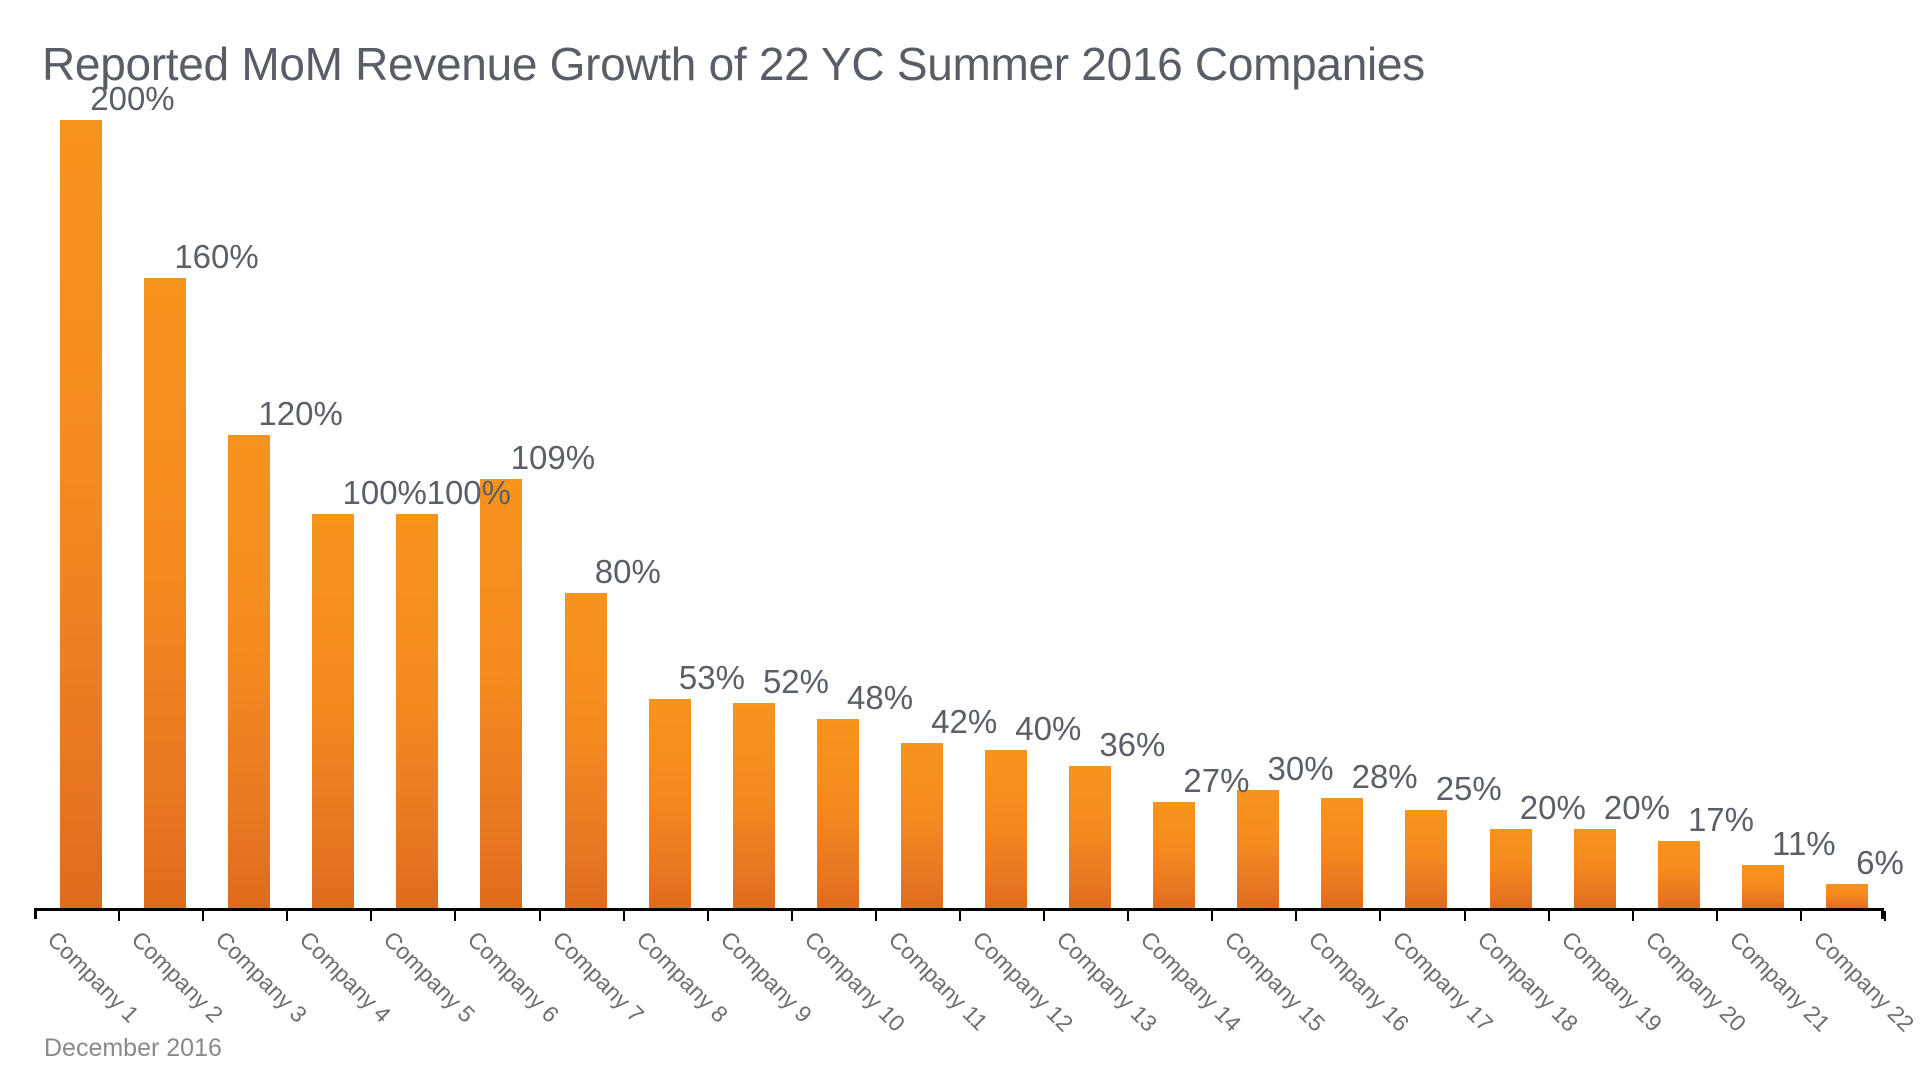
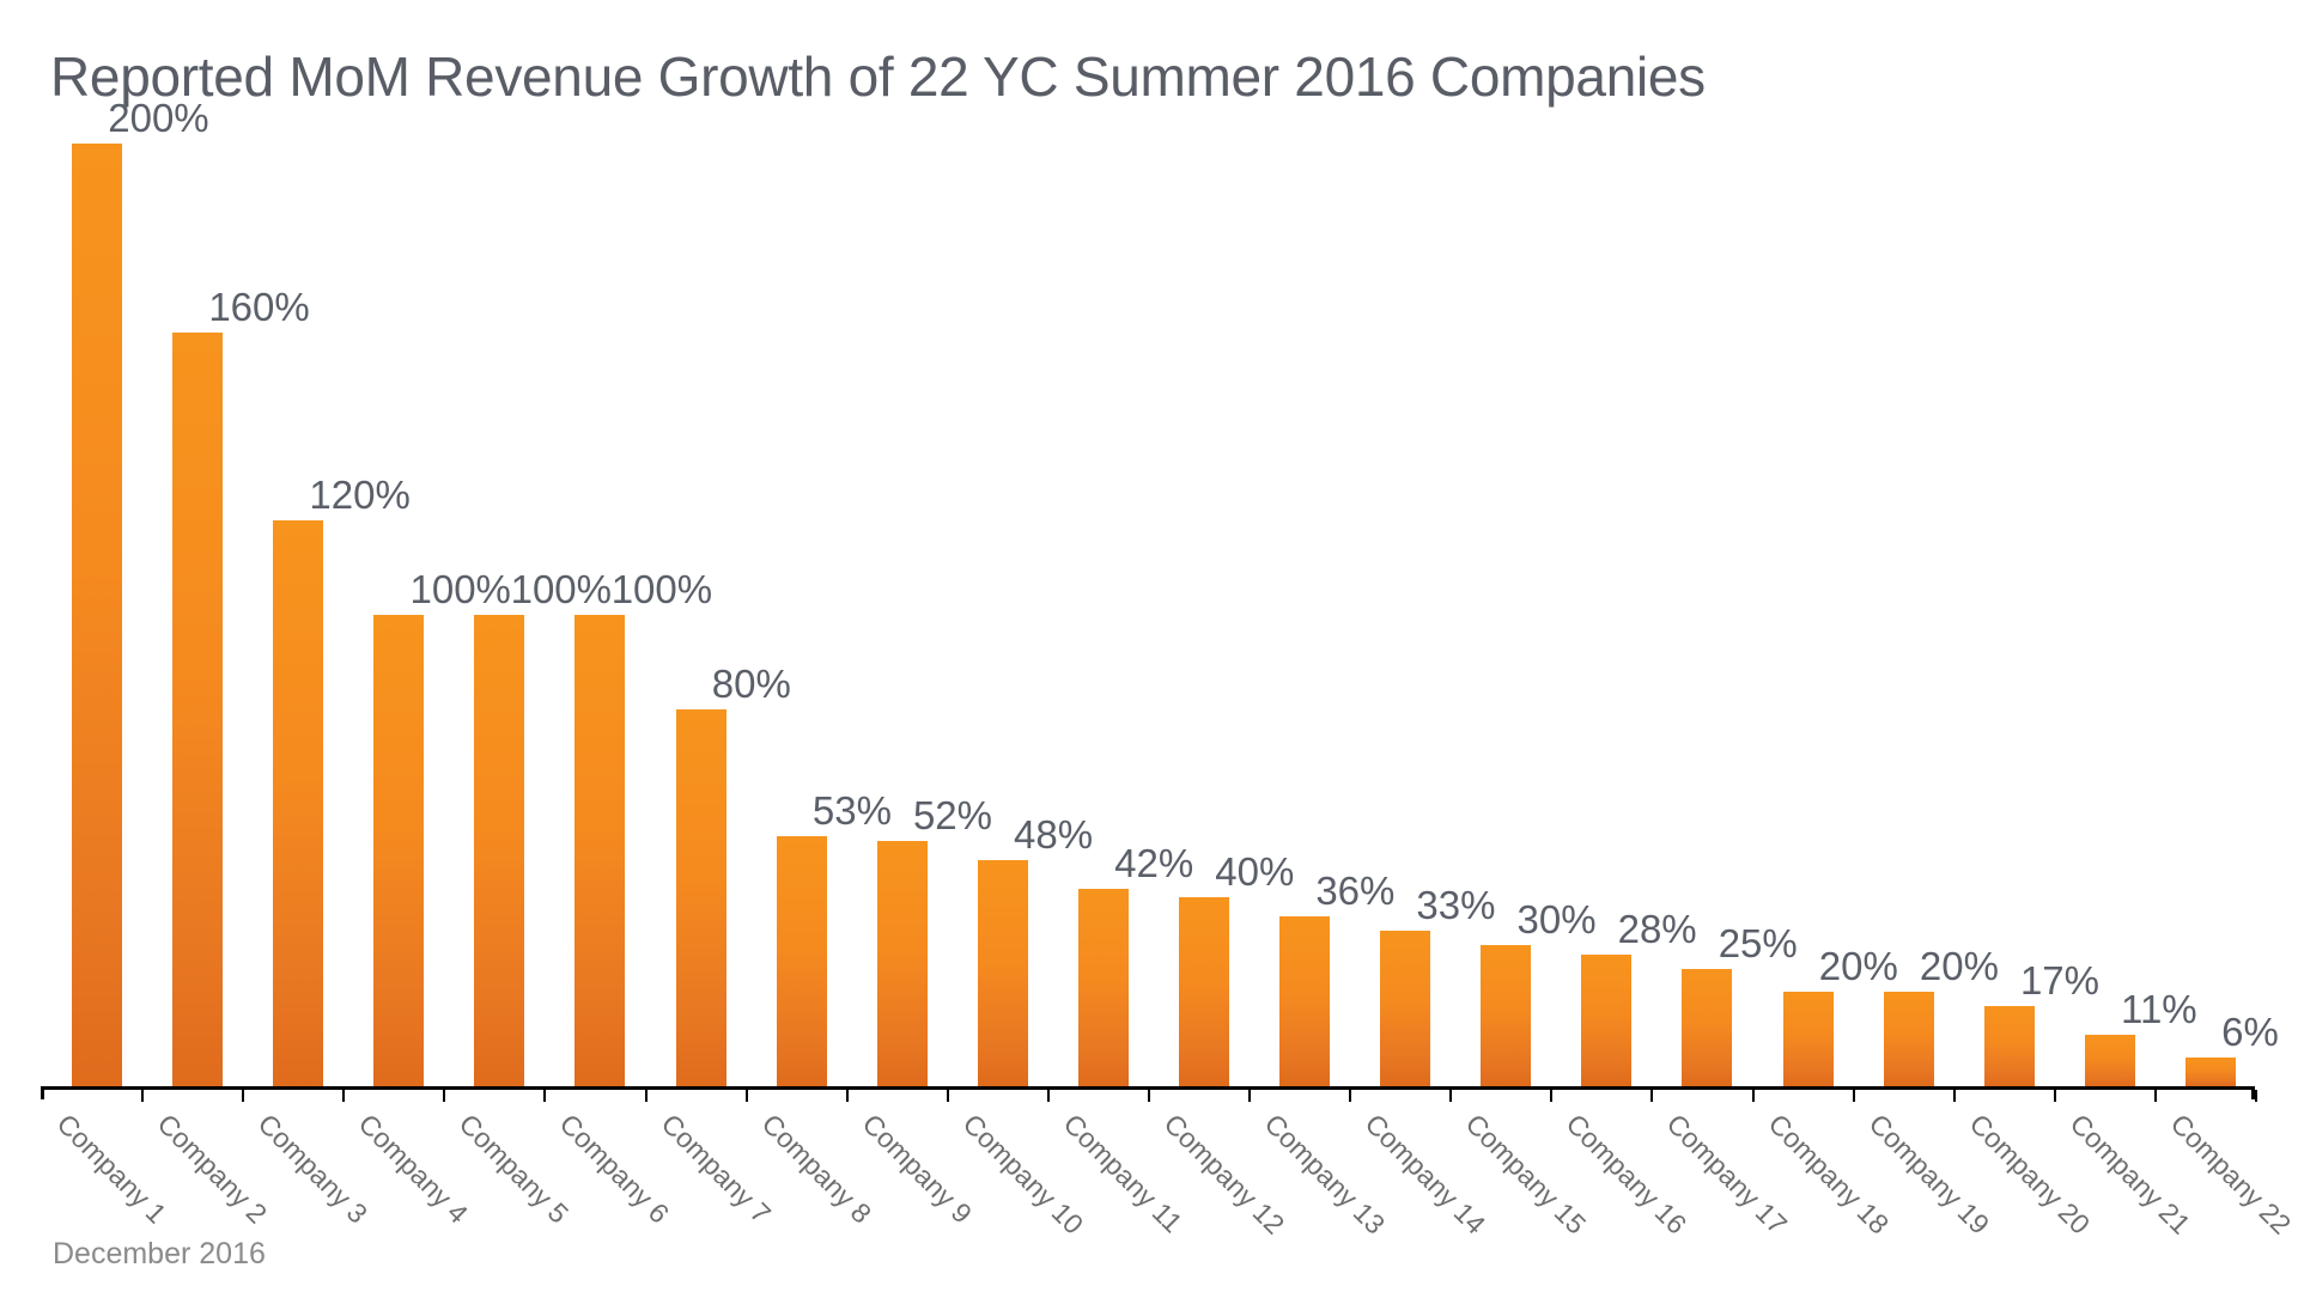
Company 6: 109% -> 100%
Company 14: 27% -> 33%
